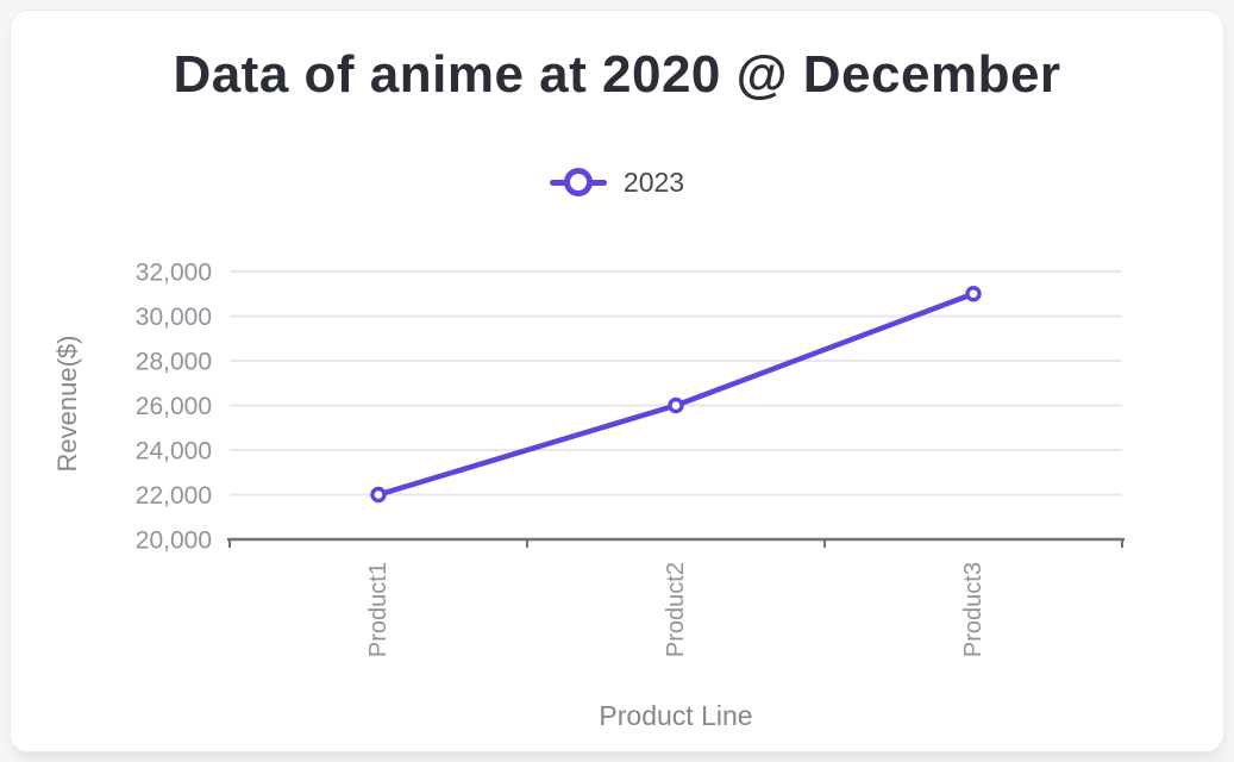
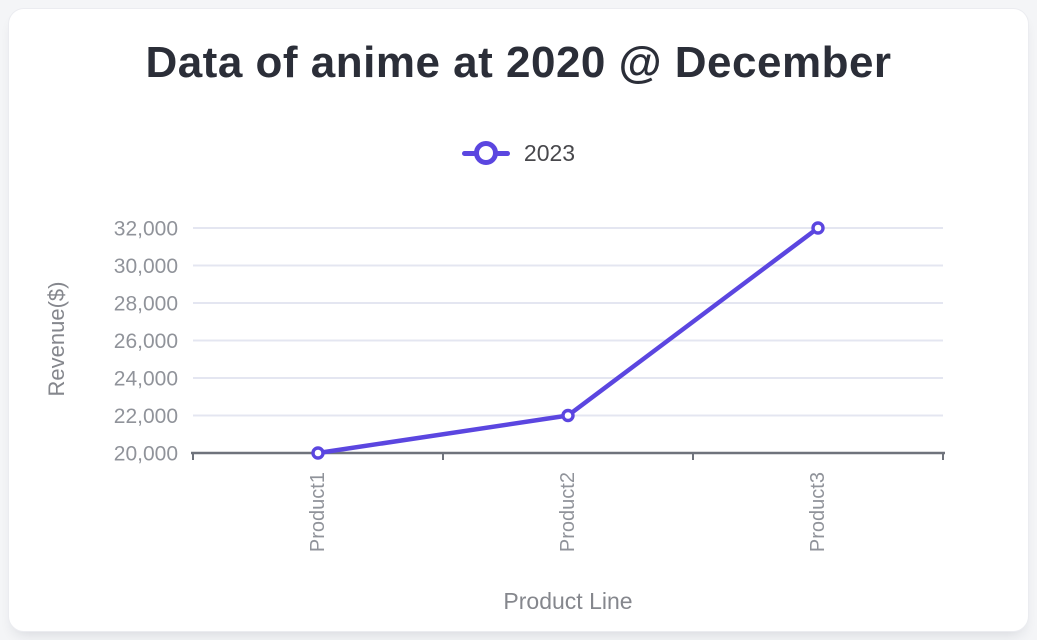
Product1: 22000 -> 20000
Product2: 26000 -> 22000
Product3: 31000 -> 32000
